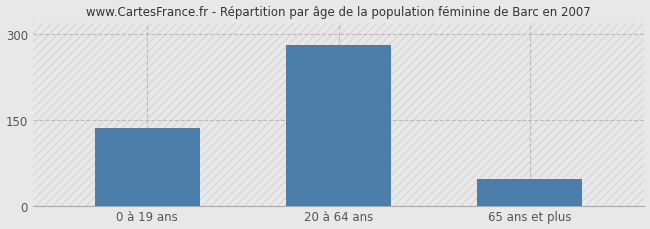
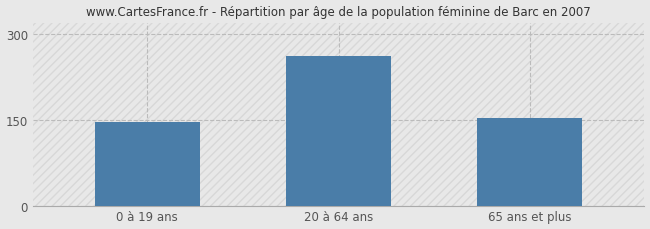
0 à 19 ans: 136 -> 146
20 à 64 ans: 282 -> 262
65 ans et plus: 47 -> 154
